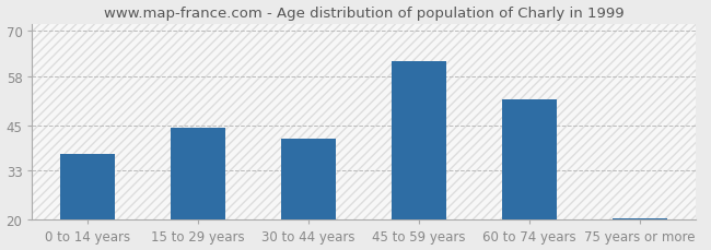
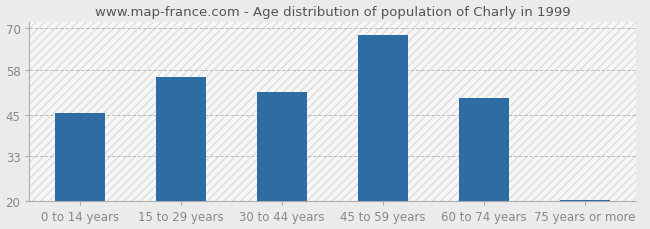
0 to 14 years: 37.5 -> 45.5
15 to 29 years: 44.5 -> 56.0
30 to 44 years: 41.5 -> 51.5
45 to 59 years: 62.0 -> 68.0
60 to 74 years: 52.0 -> 50.0
